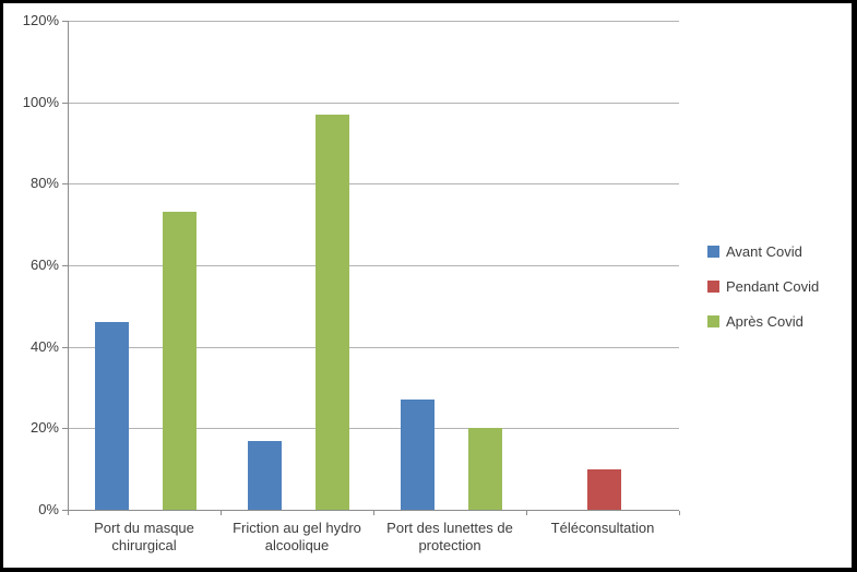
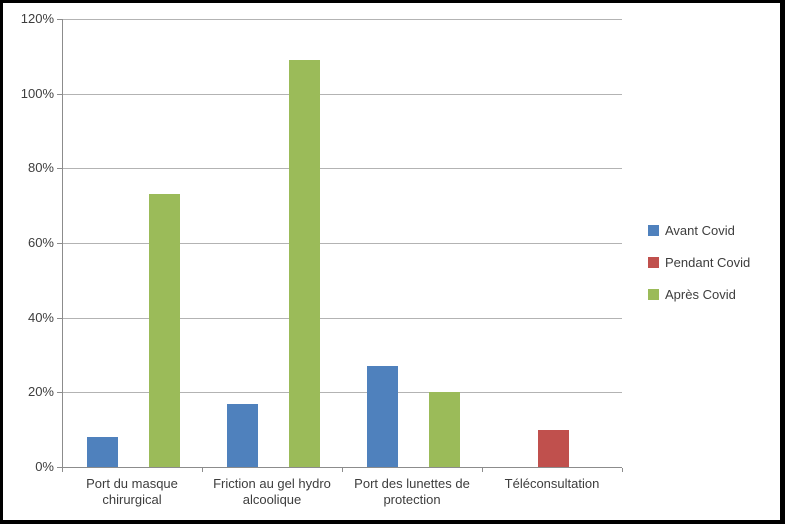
Avant Covid/Port du masque chirurgical: 46% -> 8%
Après Covid/Friction au gel hydro alcoolique: 97% -> 109%
